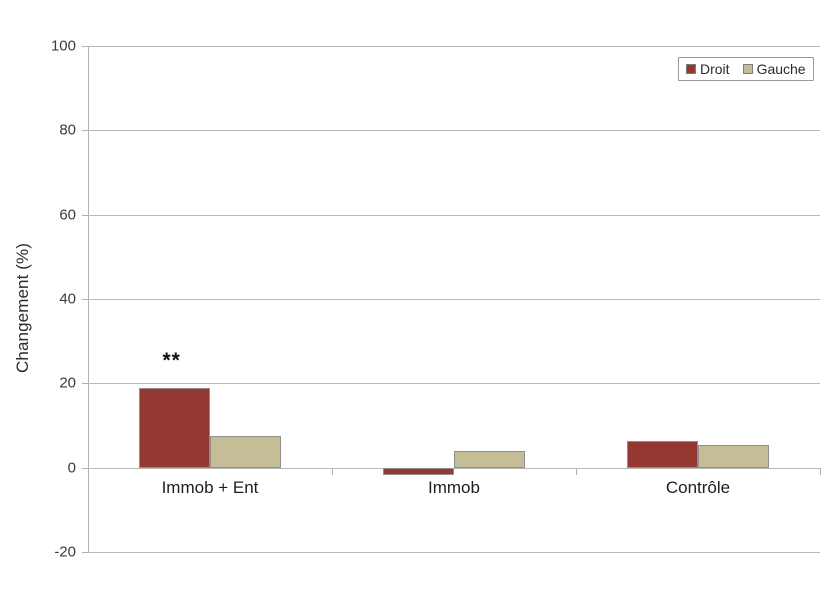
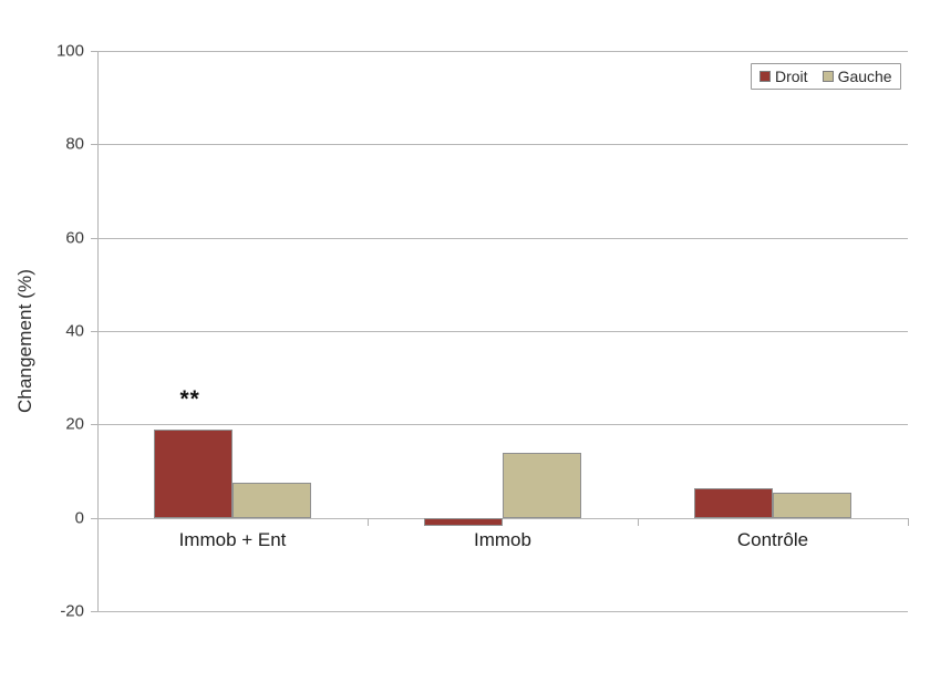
Gauche/Immob: 4 -> 14
